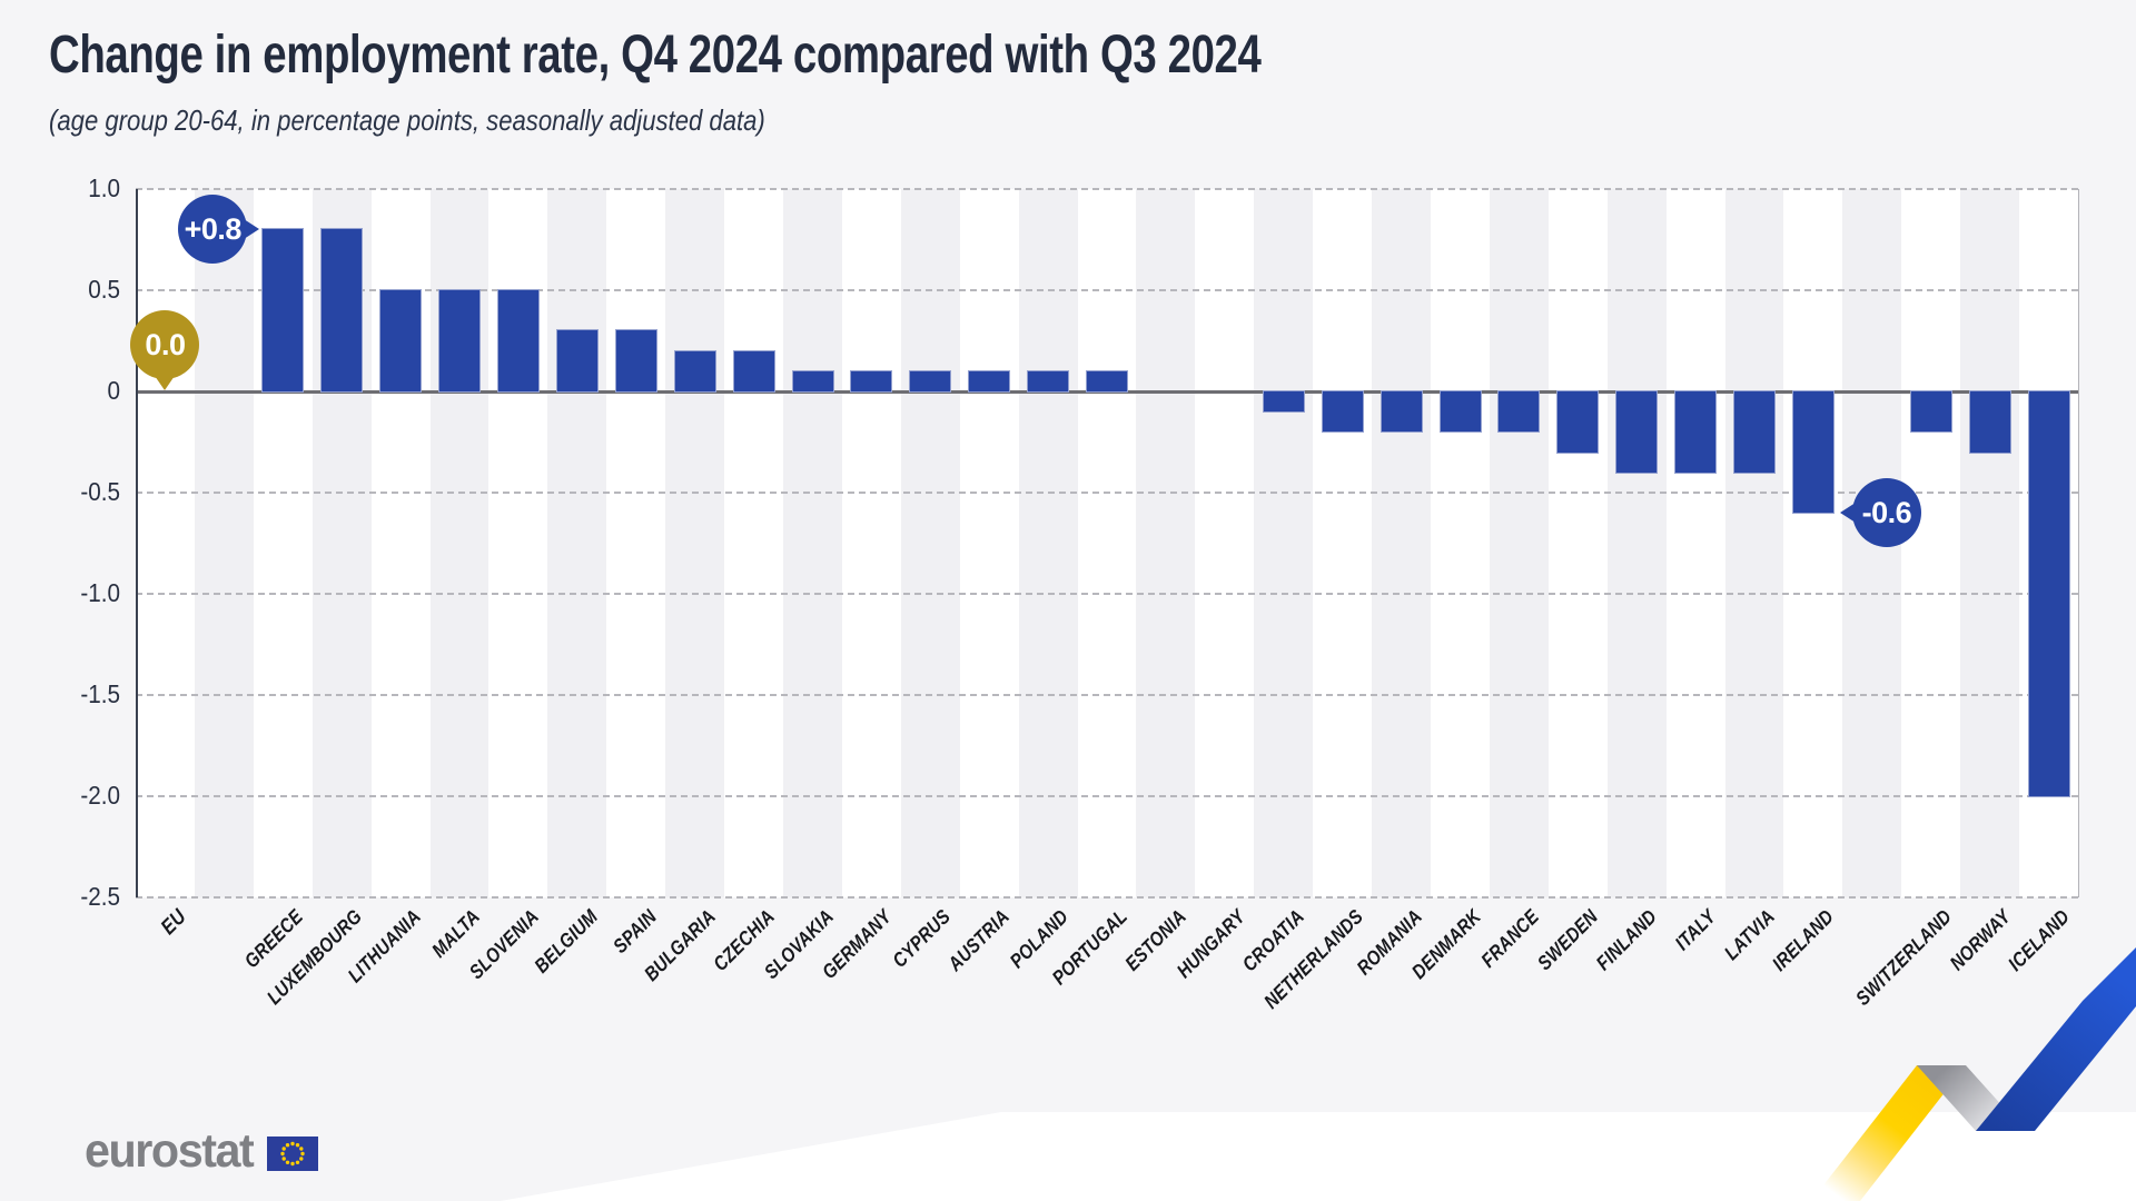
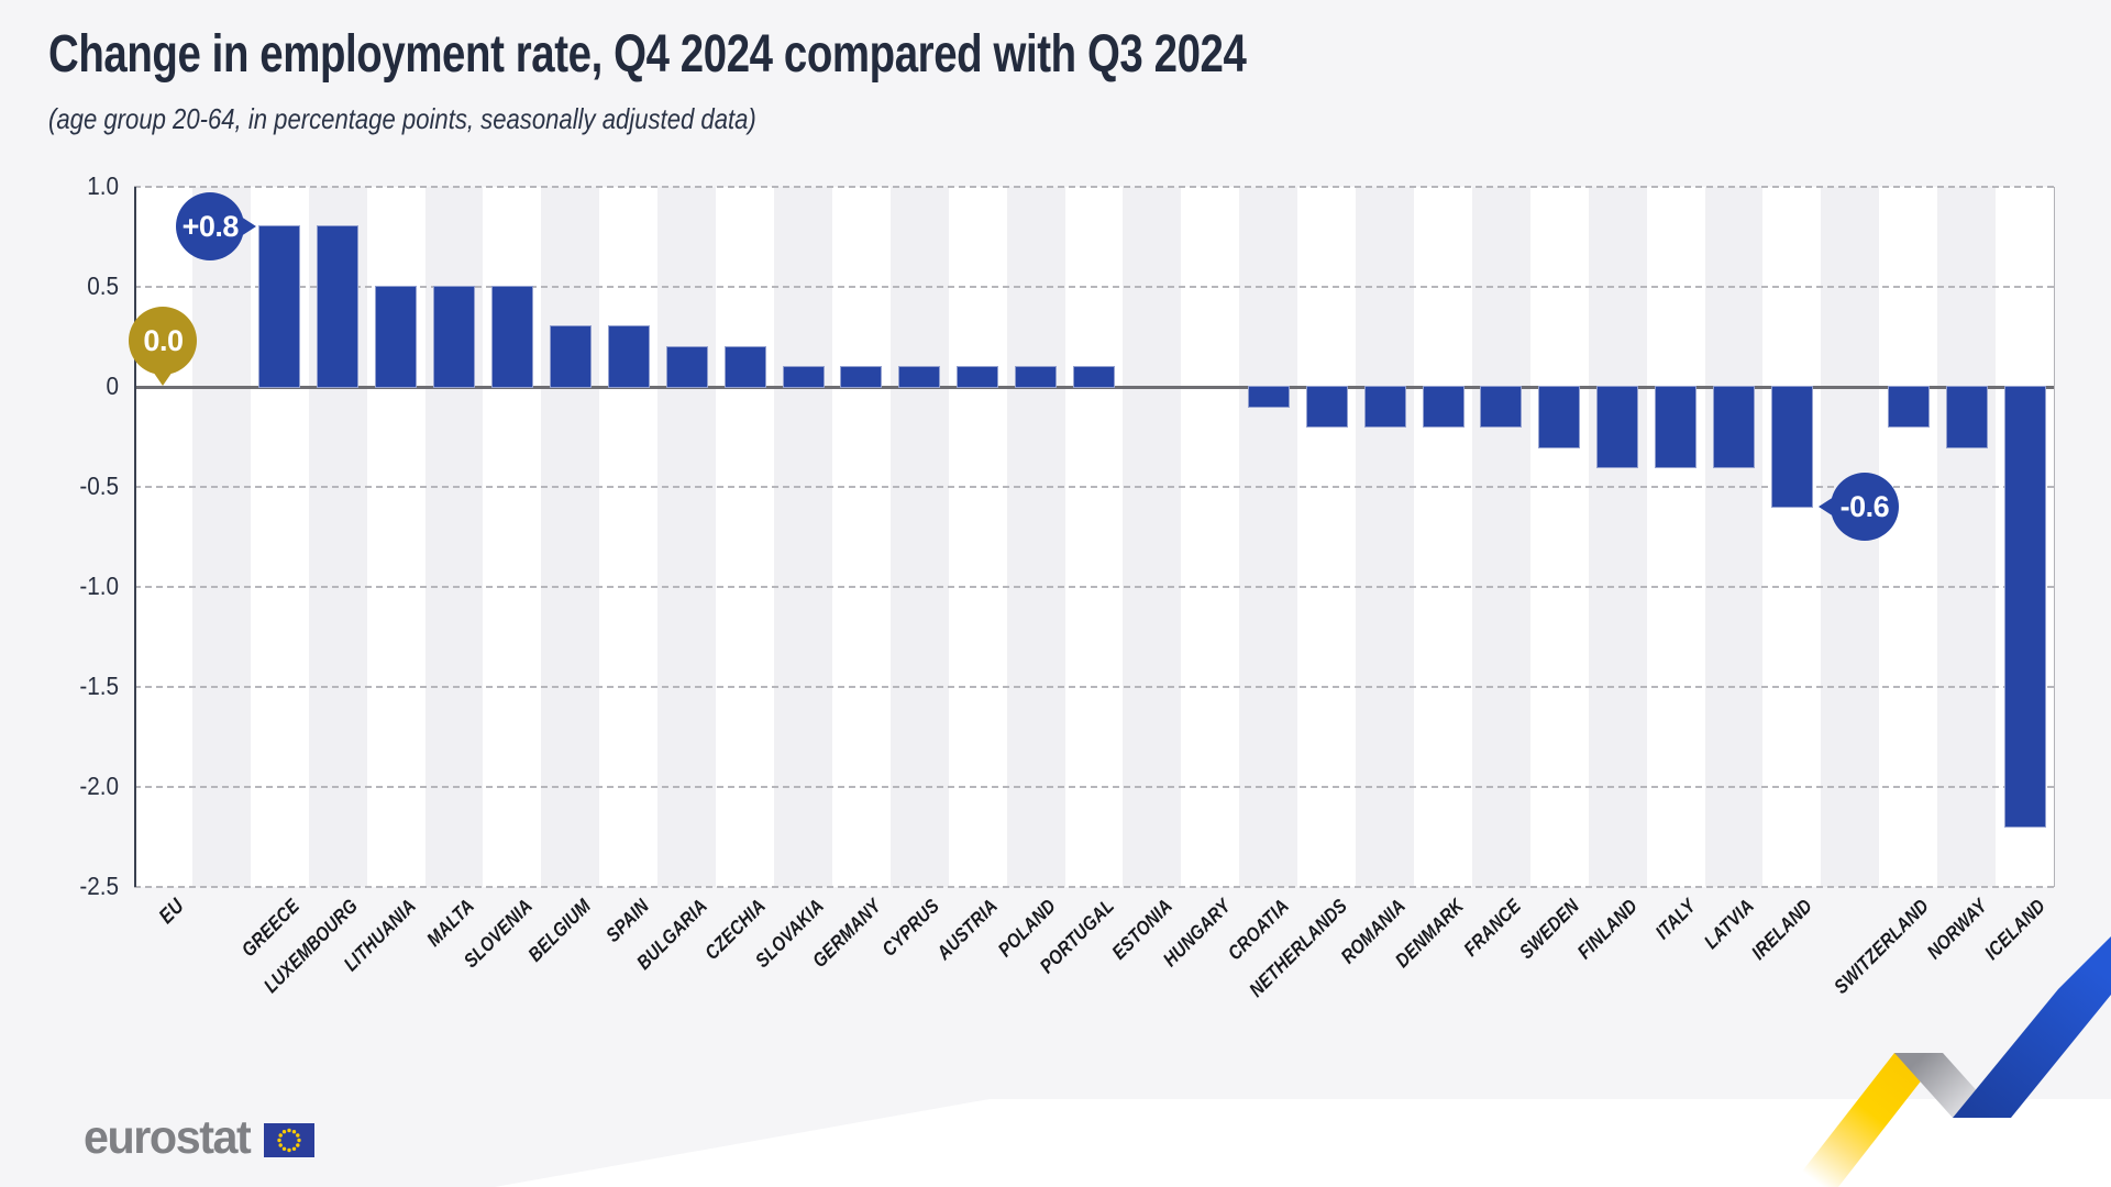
ICELAND: -2.0 -> -2.2
